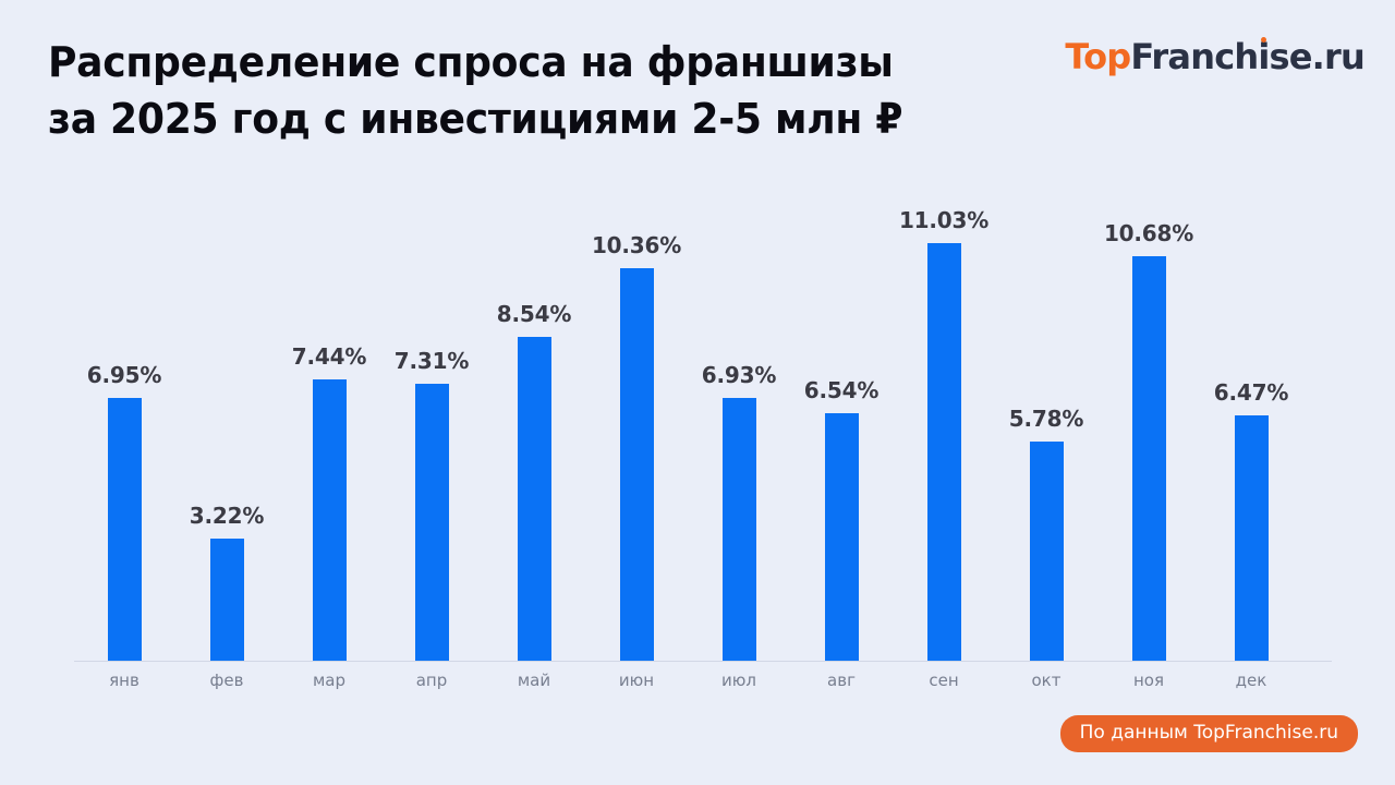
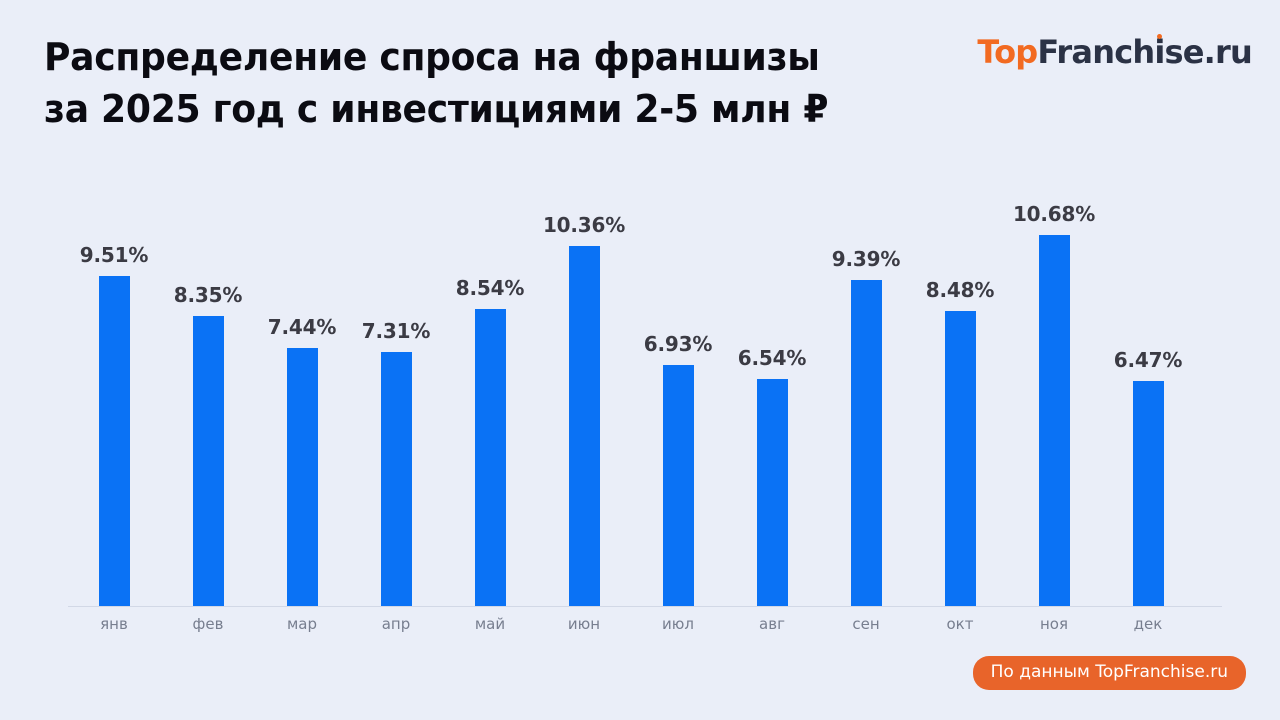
янв: 6.95% -> 9.51%
фев: 3.22% -> 8.35%
сен: 11.03% -> 9.39%
окт: 5.78% -> 8.48%
